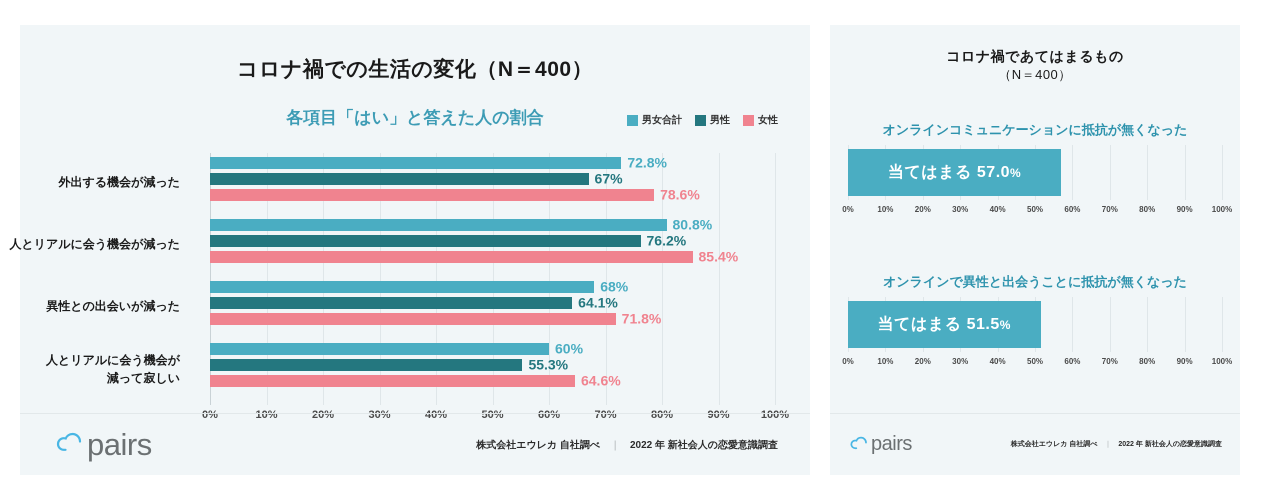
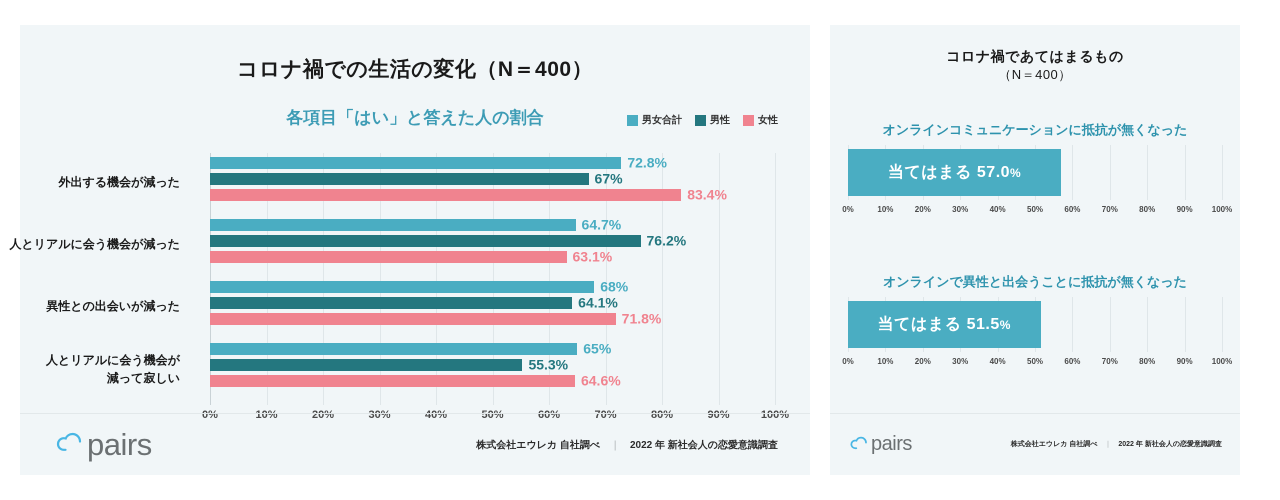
コロナ禍での生活の変化（N＝400）/女性/外出する機会が減った: 78.6% -> 83.4%
コロナ禍での生活の変化（N＝400）/男女合計/人とリアルに会う機会が減った: 80.8% -> 64.7%
コロナ禍での生活の変化（N＝400）/女性/人とリアルに会う機会が減った: 85.4% -> 63.1%
コロナ禍での生活の変化（N＝400）/男女合計/人とリアルに会う機会が 減って寂しい: 60% -> 65%
